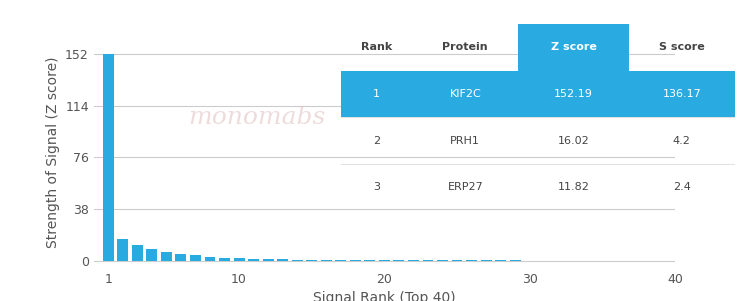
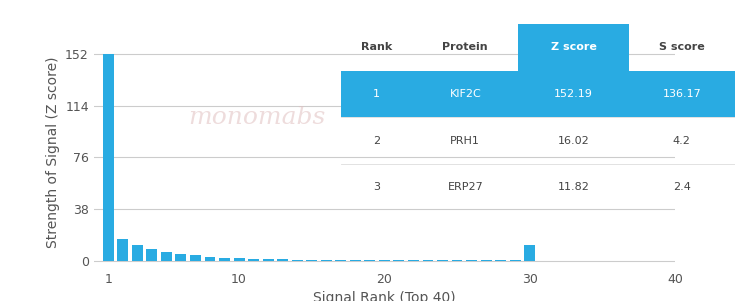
30: 0 -> 12
